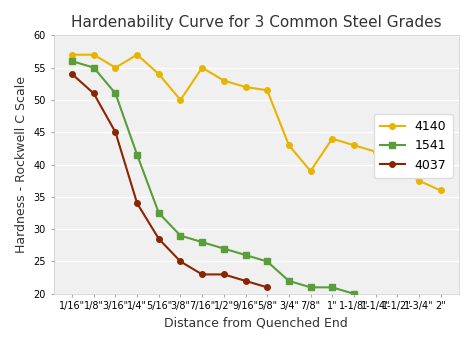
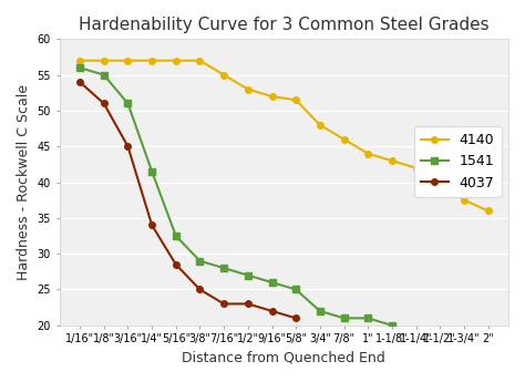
4140/3/16": 55.0 -> 57.0
4140/5/16": 54.0 -> 57.0
4140/3/8": 50.0 -> 57.0
4140/3/4": 43.0 -> 48.0
4140/7/8": 39.0 -> 46.0
